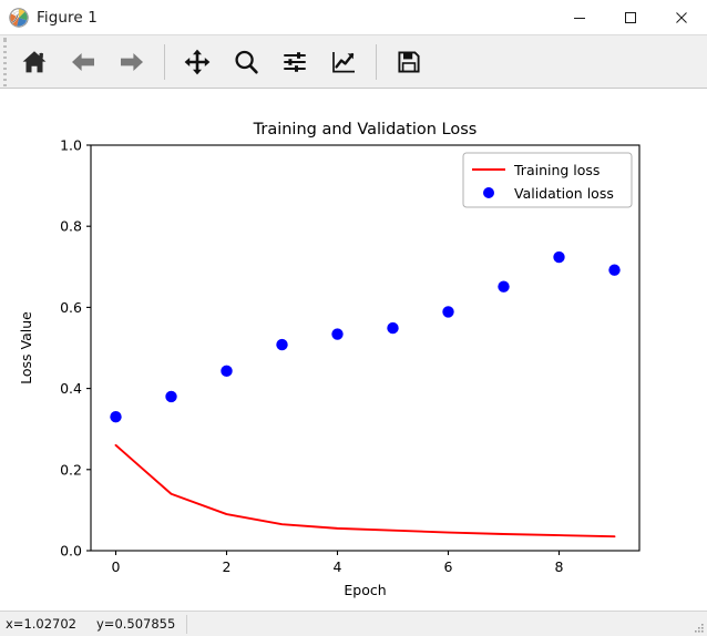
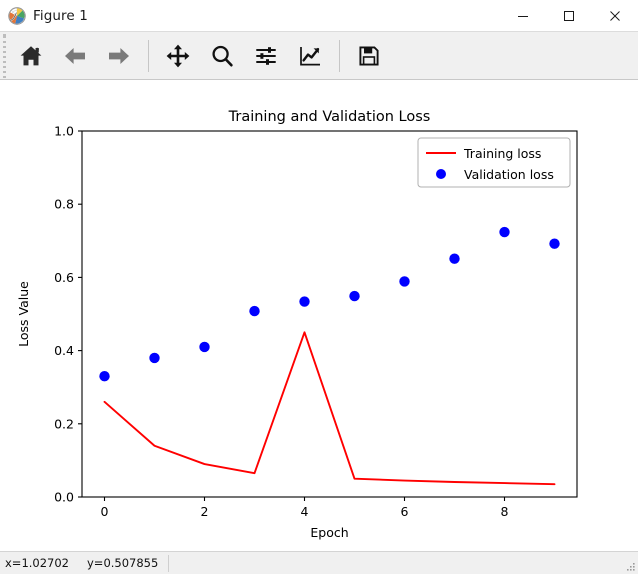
Validation loss/2: 0.44 -> 0.41
Training loss/4: 0.06 -> 0.45
